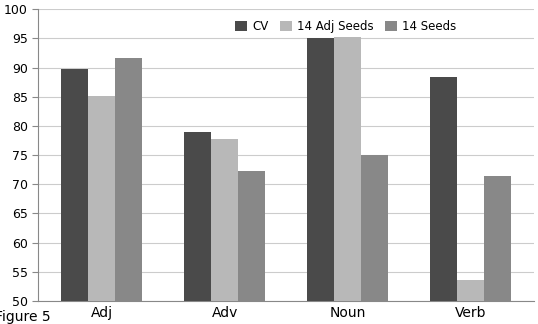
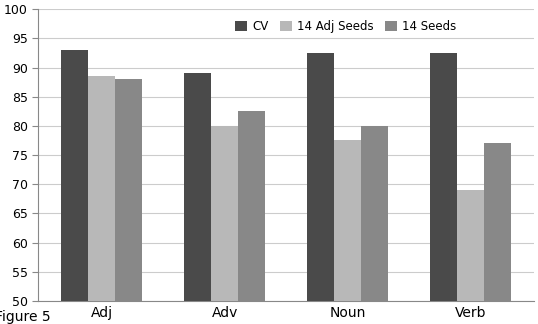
CV/Adj: 89.8 -> 93.0
14 Adj Seeds/Adj: 85.2 -> 88.5
14 Seeds/Adj: 91.6 -> 88.0
CV/Adv: 79.0 -> 89.0
14 Adj Seeds/Adv: 77.8 -> 80.0
14 Seeds/Adv: 72.2 -> 82.5
CV/Noun: 95.0 -> 92.5
14 Adj Seeds/Noun: 95.2 -> 77.5
14 Seeds/Noun: 75.0 -> 80.0
CV/Verb: 88.4 -> 92.5
14 Adj Seeds/Verb: 53.6 -> 69.0
14 Seeds/Verb: 71.4 -> 77.0
